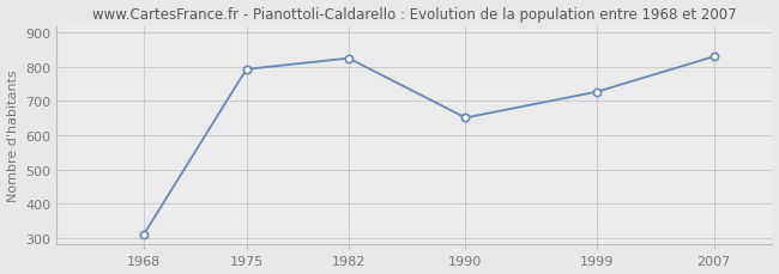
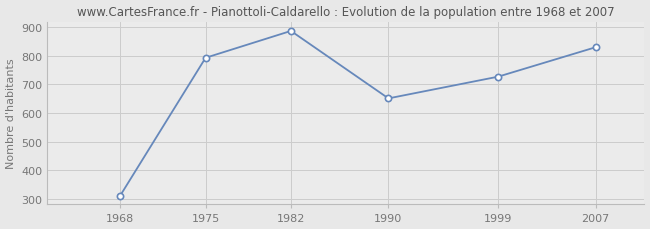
1982: 825 -> 887
